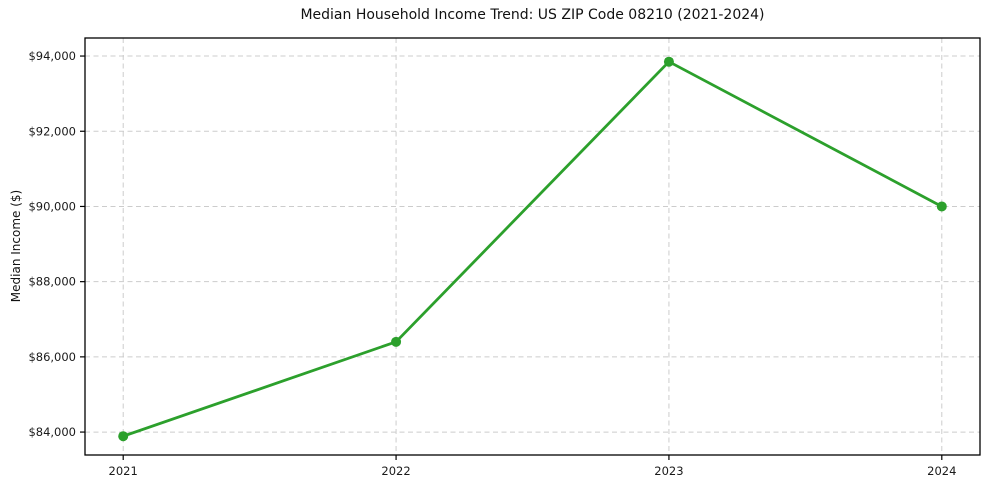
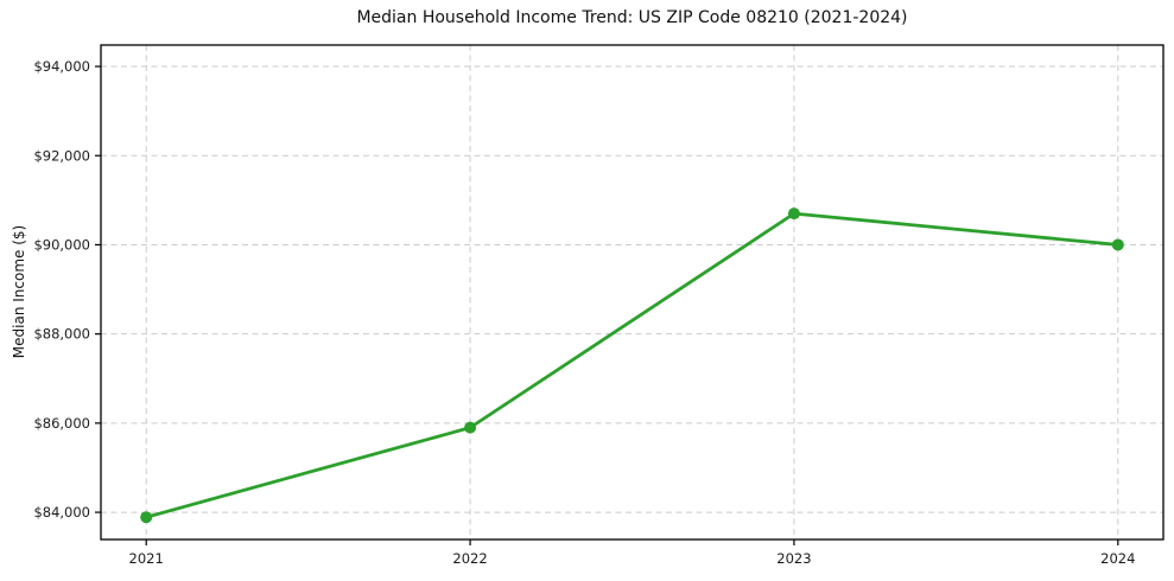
2022: $86400 -> $85900
2023: $93800 -> $90700
